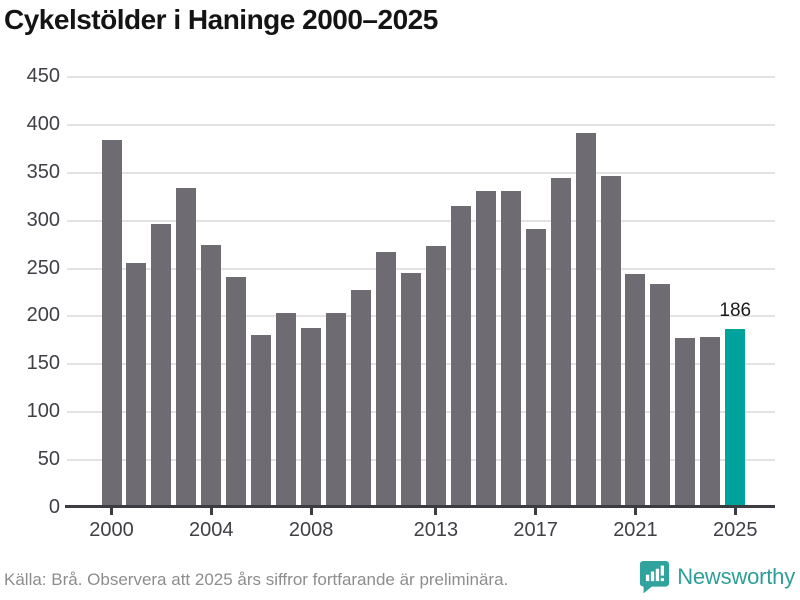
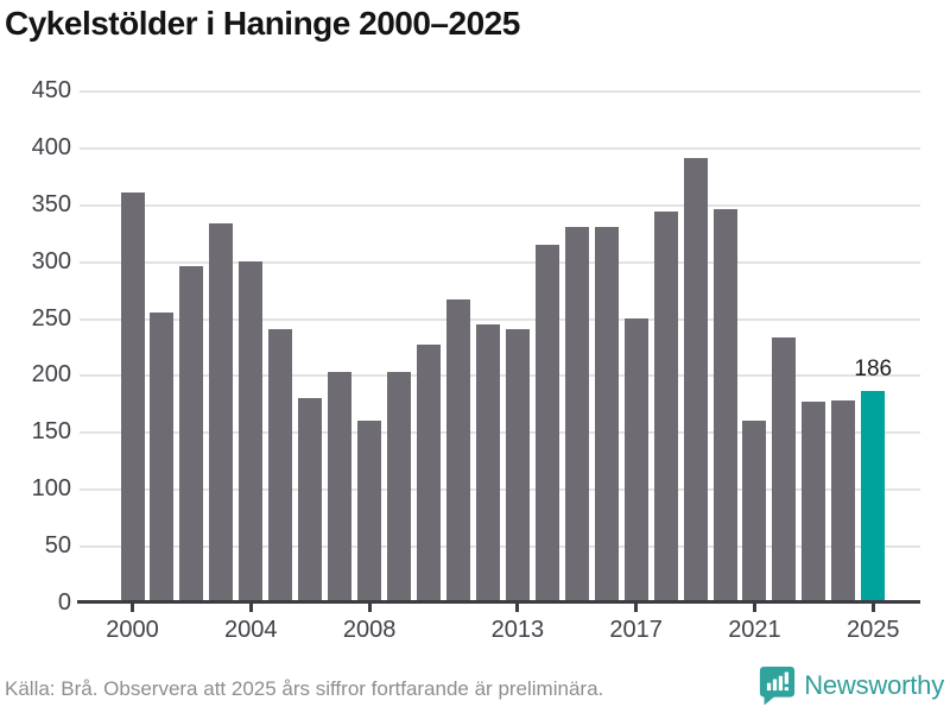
2000: 380 -> 360
2004: 270 -> 300
2008: 190 -> 160
2013: 270 -> 240
2017: 290 -> 250
2021: 240 -> 160
